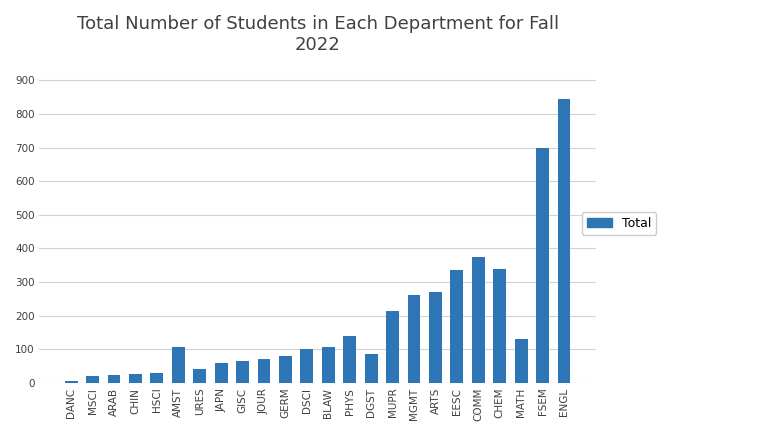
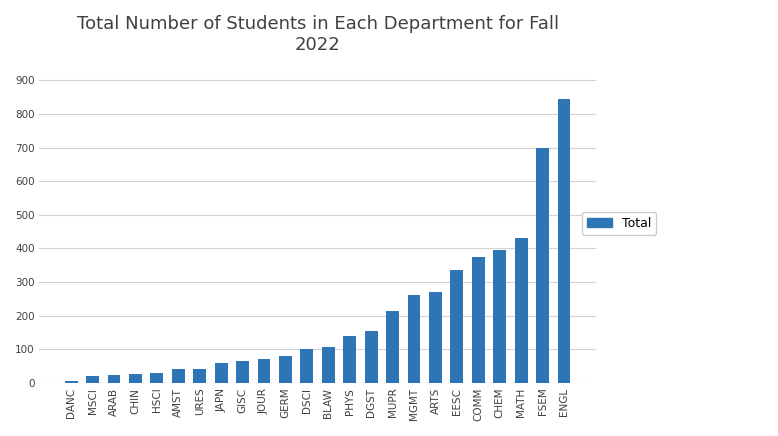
AMST: 105 -> 40
DGST: 85 -> 155
CHEM: 340 -> 395
MATH: 130 -> 430
